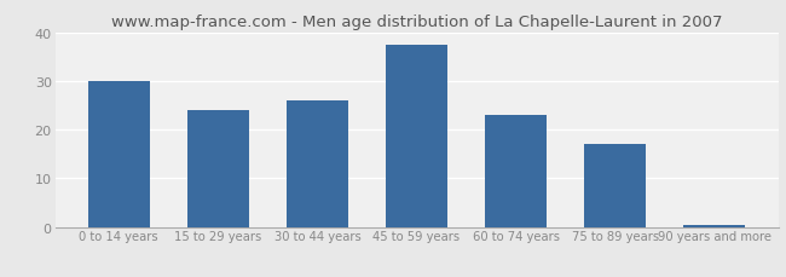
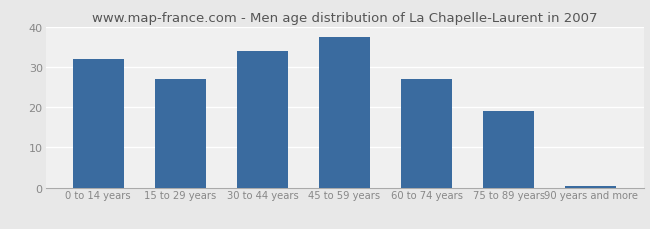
0 to 14 years: 30.0 -> 32.0
15 to 29 years: 24.0 -> 27.0
30 to 44 years: 26.0 -> 34.0
60 to 74 years: 23.0 -> 27.0
75 to 89 years: 17.0 -> 19.0
